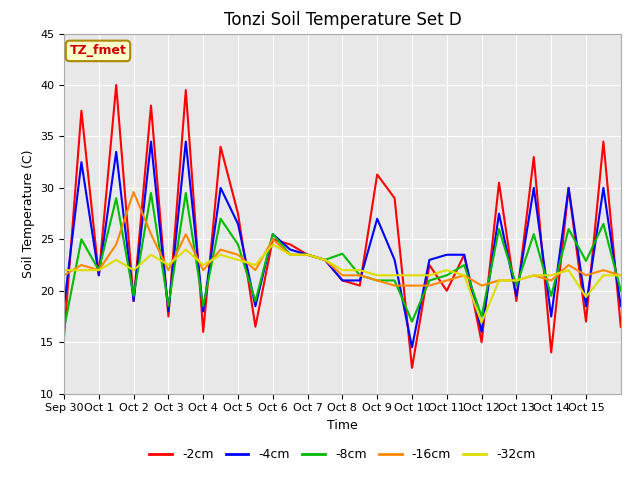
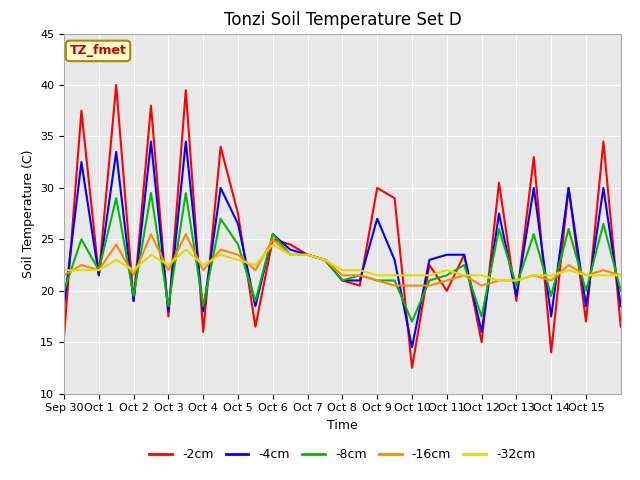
-8cm/Sep 30: 16.3 -> 20.0
-16cm/Oct 2: 29.6 -> 21.5
-8cm/Oct 8: 23.6 -> 21.0
-2cm/Oct 9: 31.3 -> 30.0
-32cm/Oct 12: 16.9 -> 21.5
-8cm/Oct 15: 22.9 -> 20.0
-32cm/Oct 15: 19.4 -> 21.5
